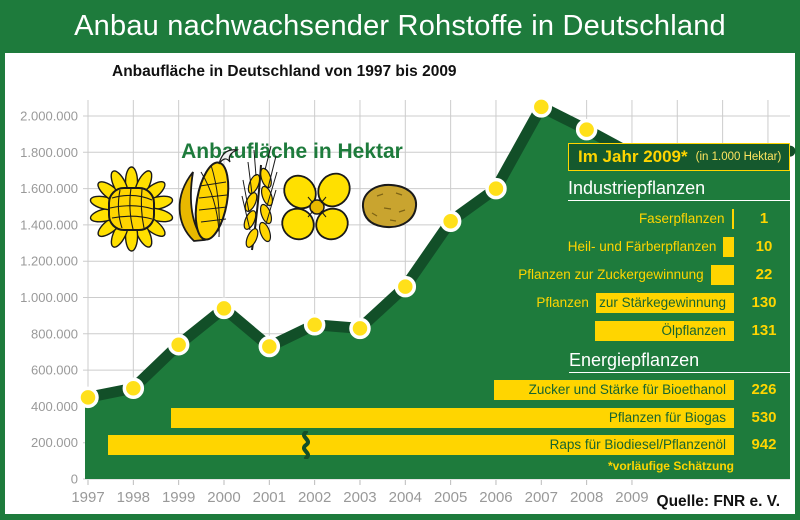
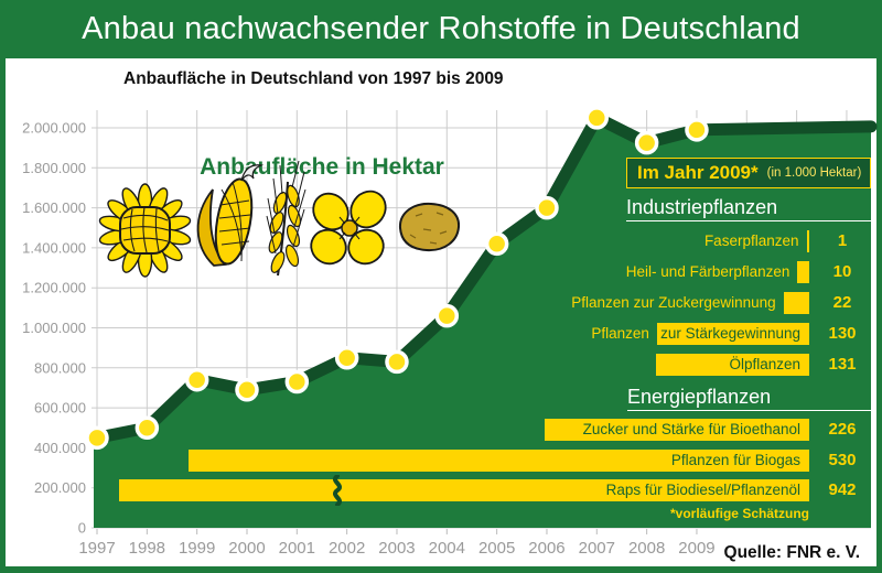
2000: 940000 -> 690000
2009: 1790000 -> 1990000
